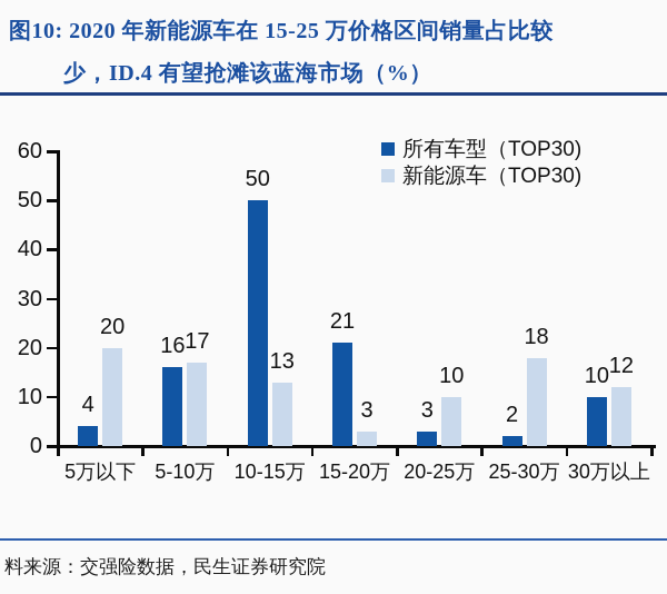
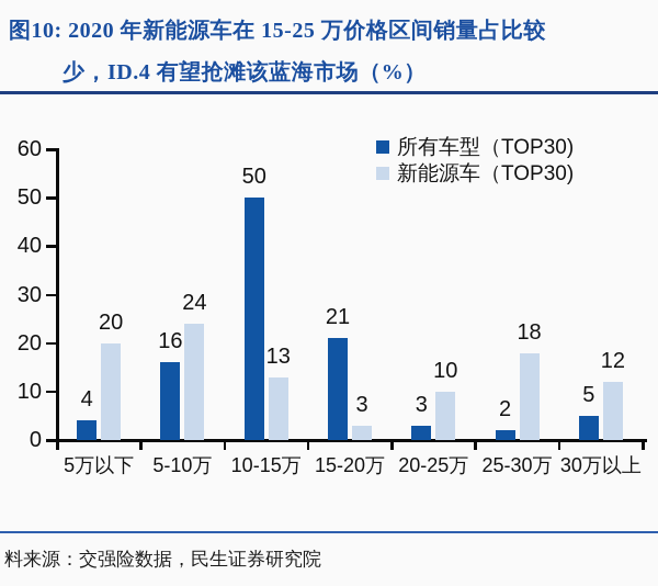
新能源车（TOP30)/5-10万: 17 -> 24
所有车型（TOP30)/30万以上: 10 -> 5
